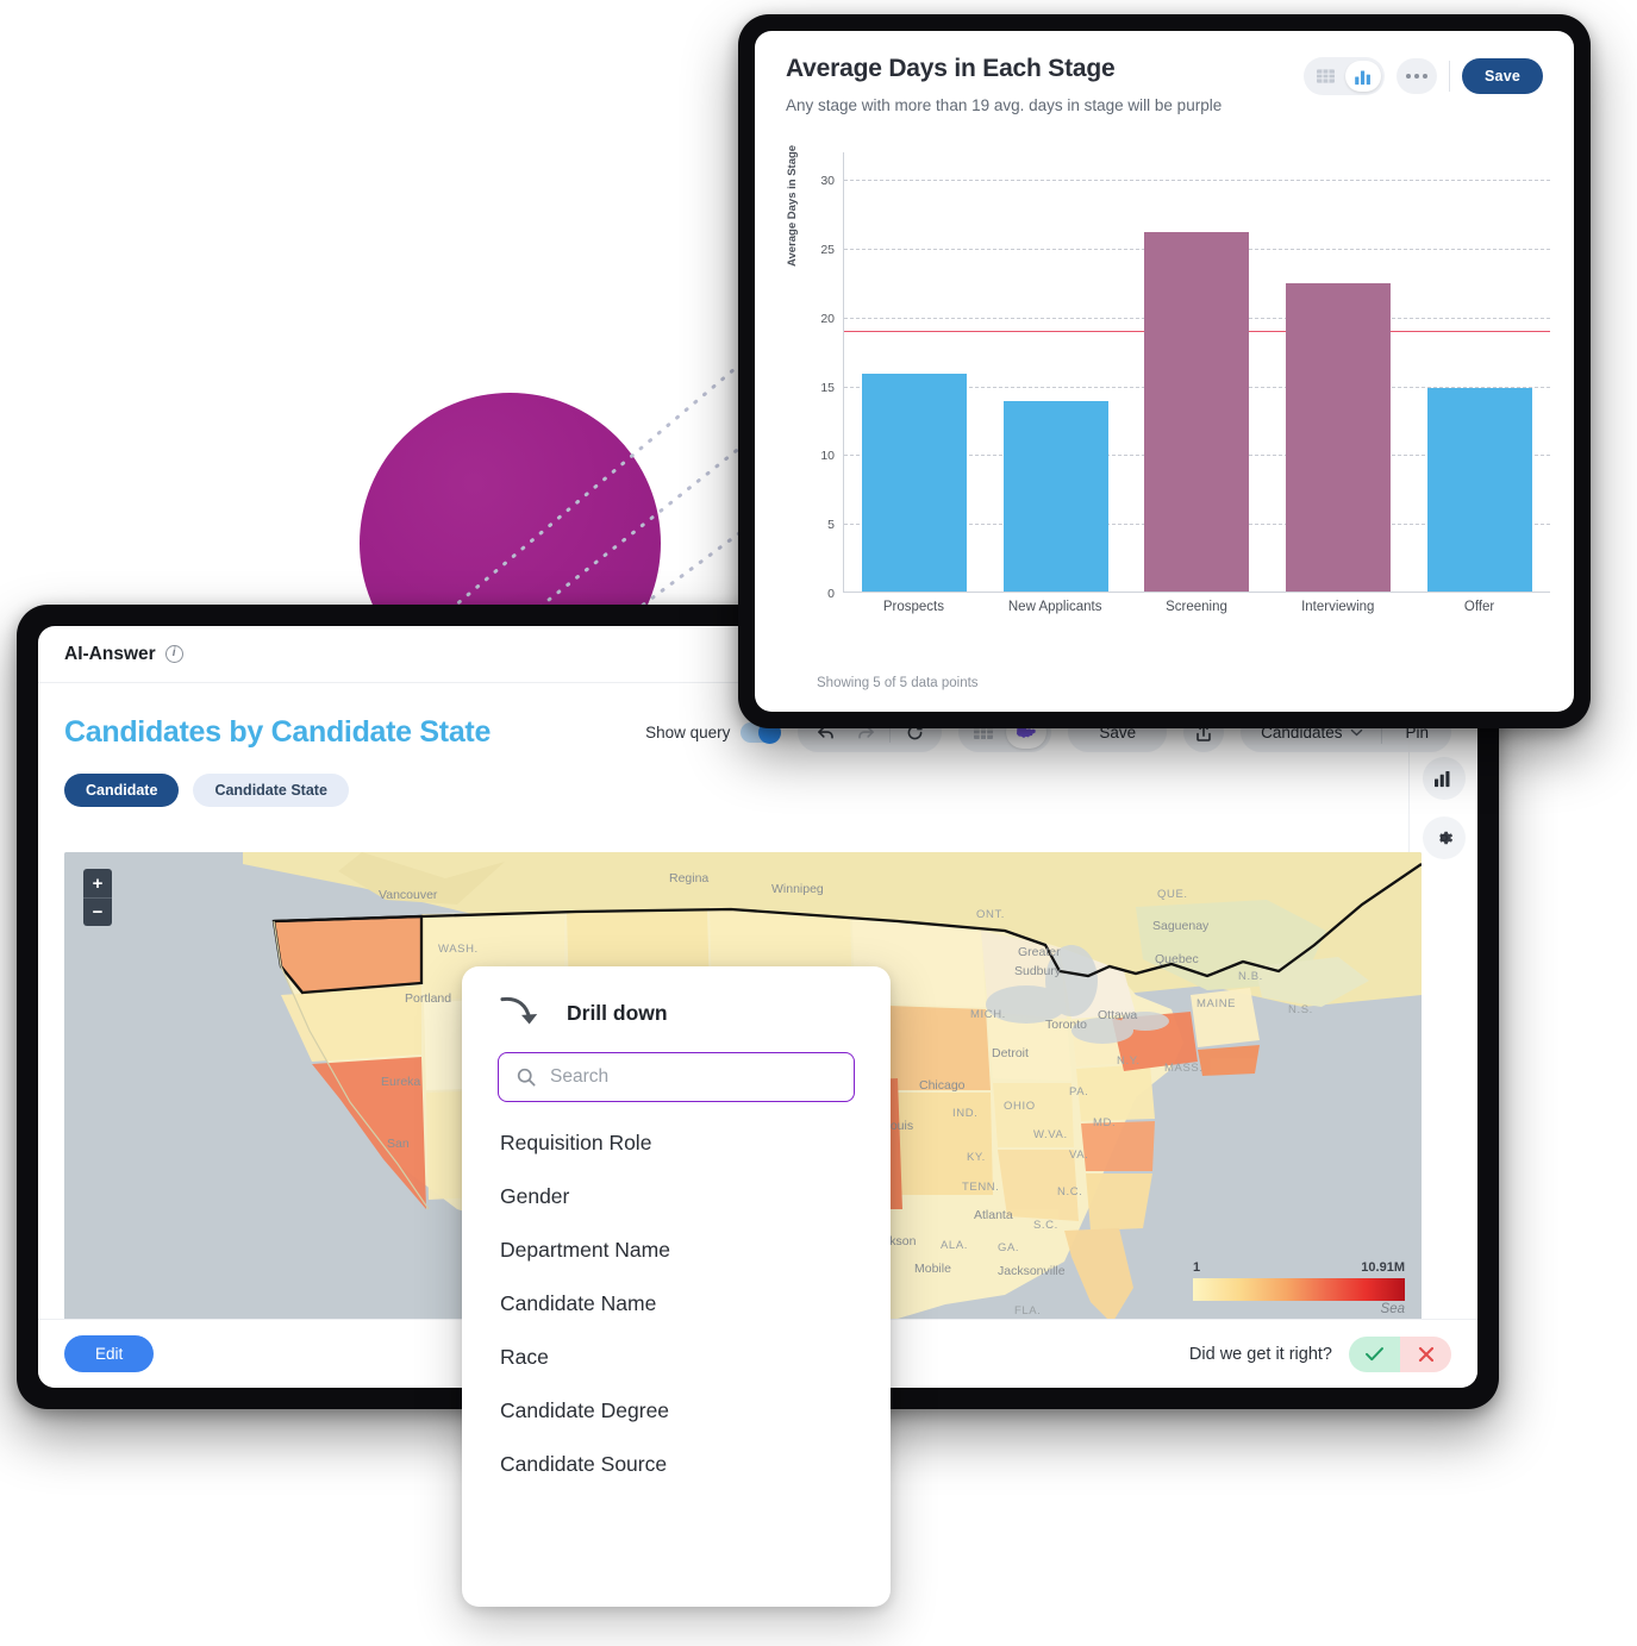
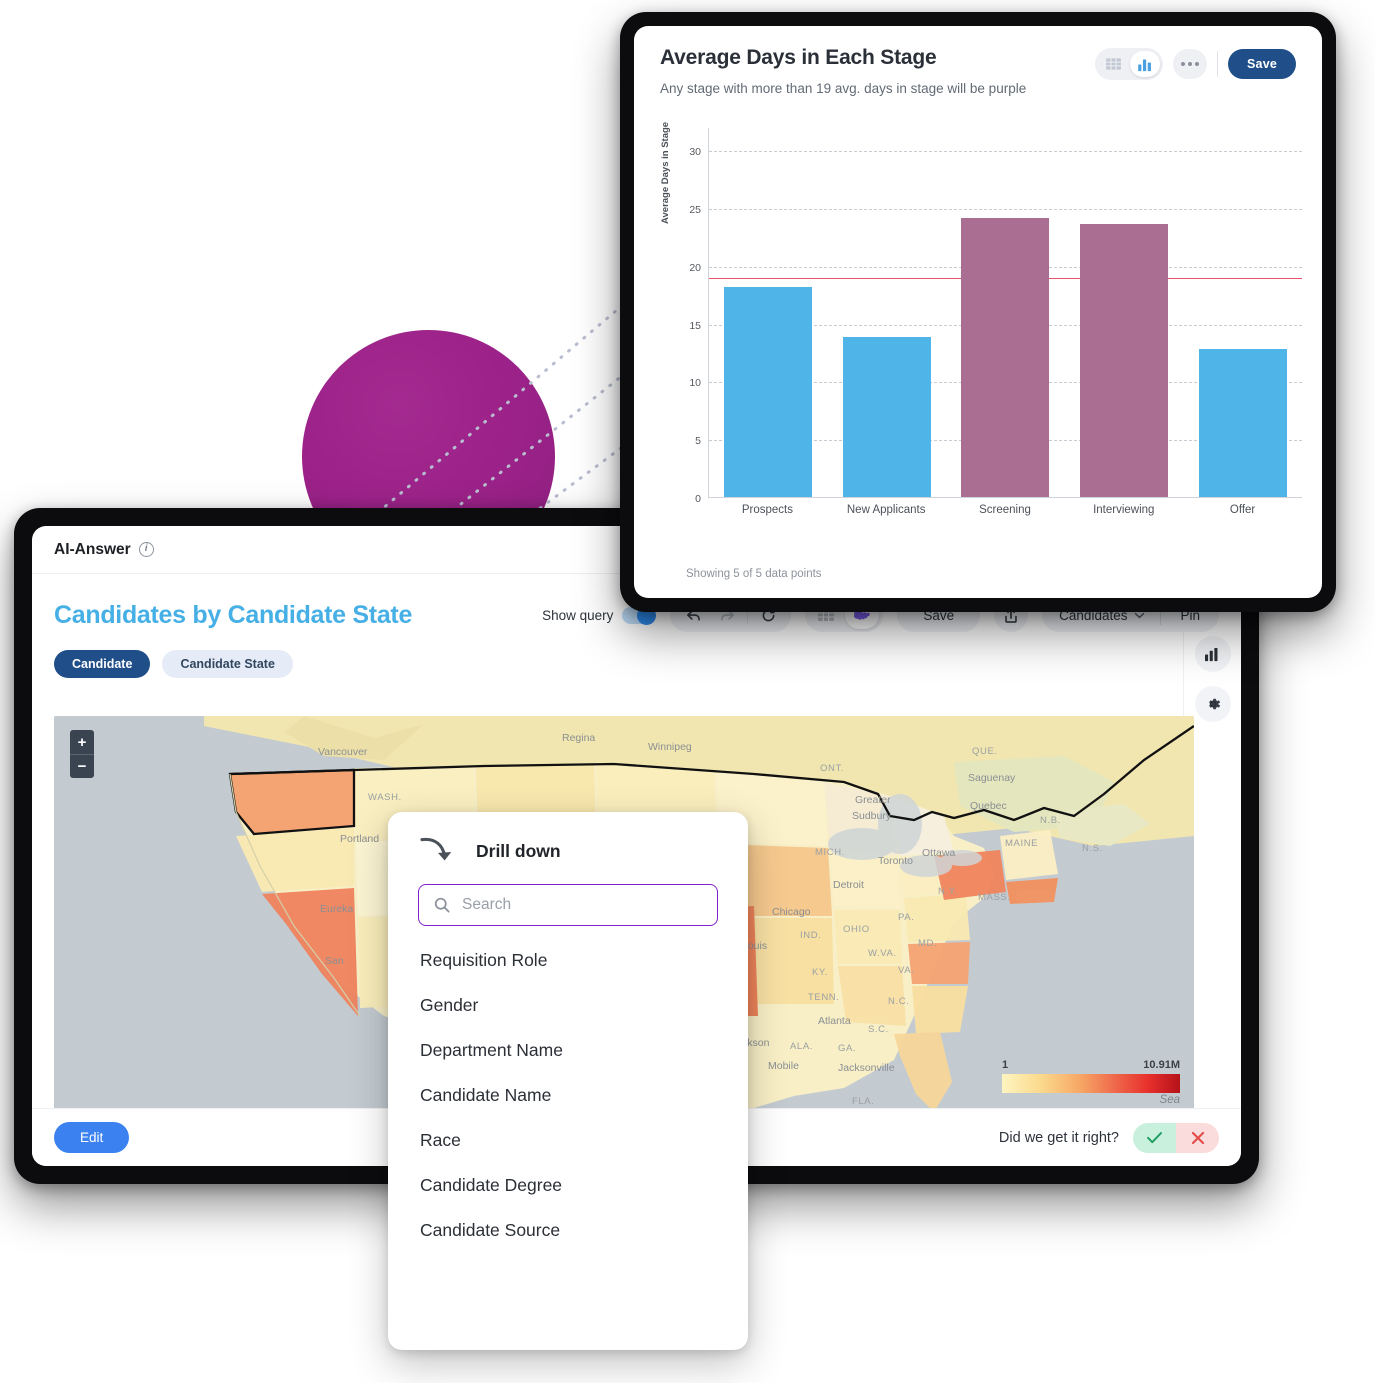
Prospects: 15.8 -> 18.2
Screening: 26.1 -> 24.1
Interviewing: 22.4 -> 23.6
Offer: 14.8 -> 12.8
